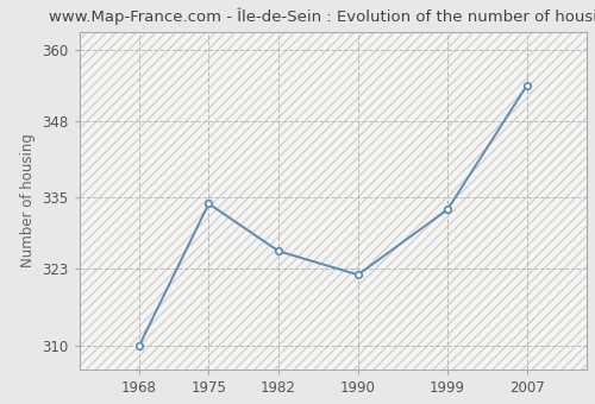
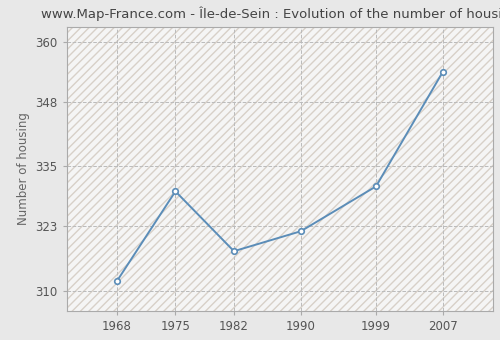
1968: 310 -> 312
1975: 334 -> 330
1982: 326 -> 318
1999: 333 -> 331
